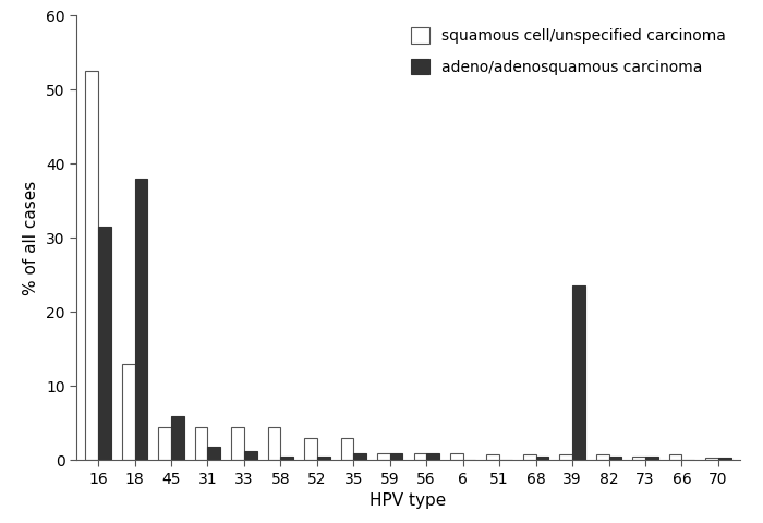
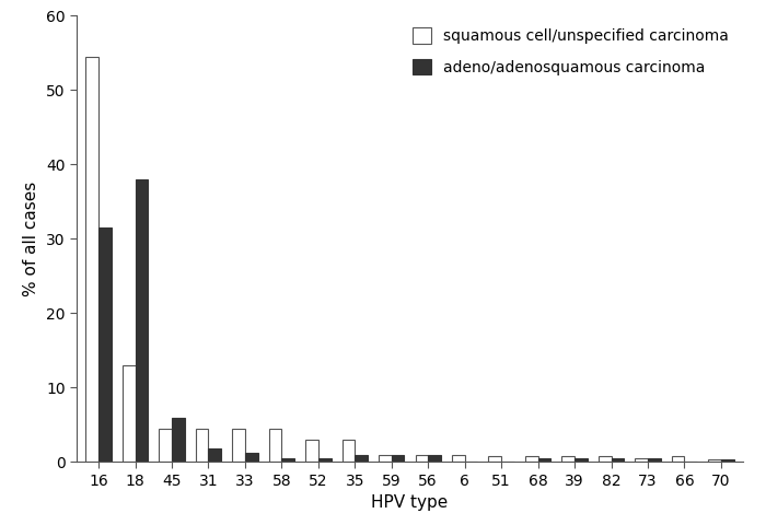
squamous cell/unspecified carcinoma/16: 52.6 -> 54.5
adeno/adenosquamous carcinoma/39: 23.6 -> 0.5
